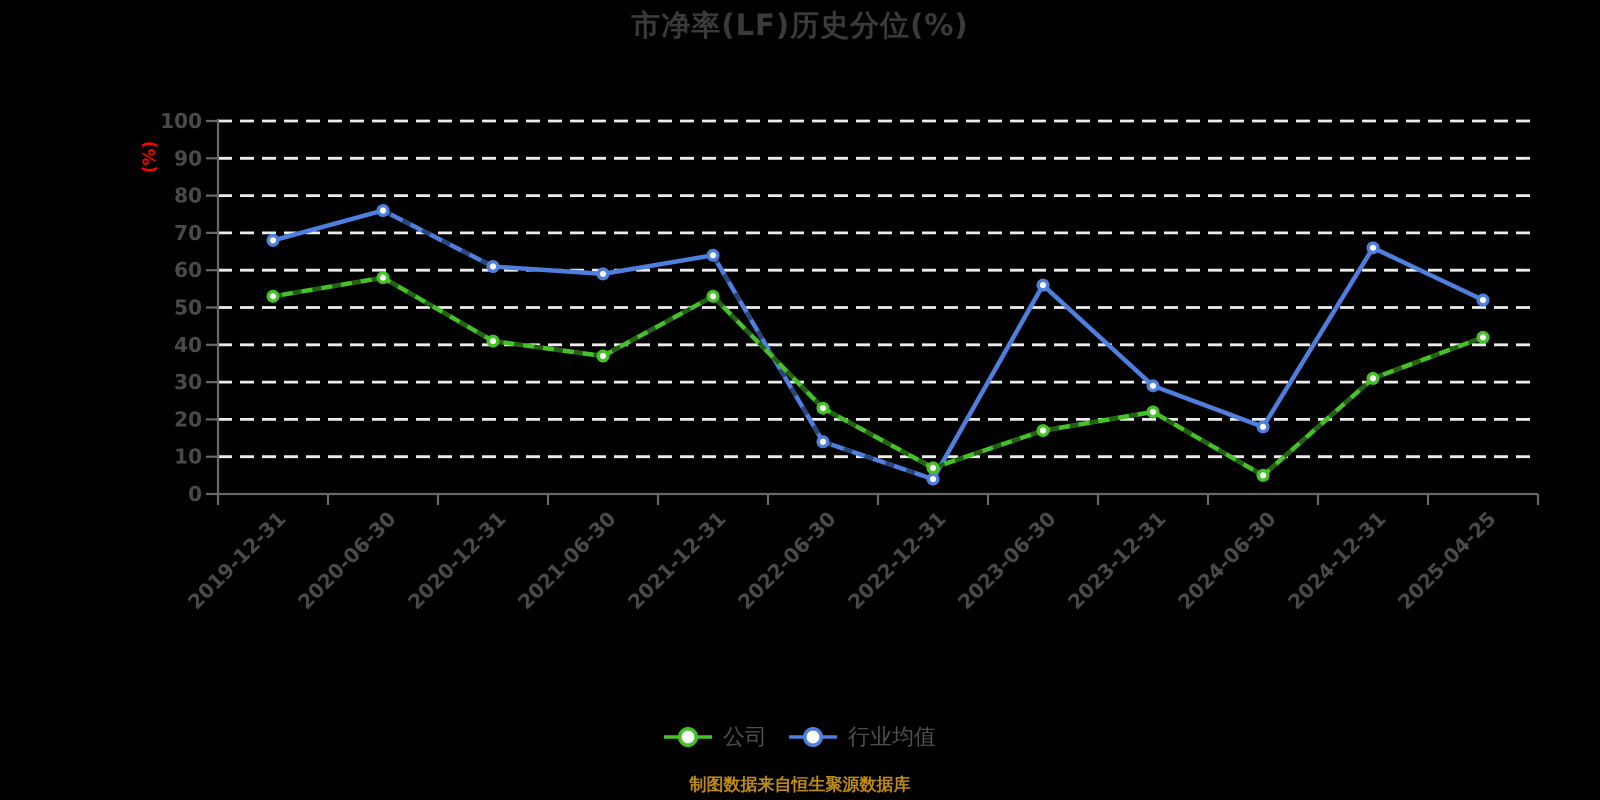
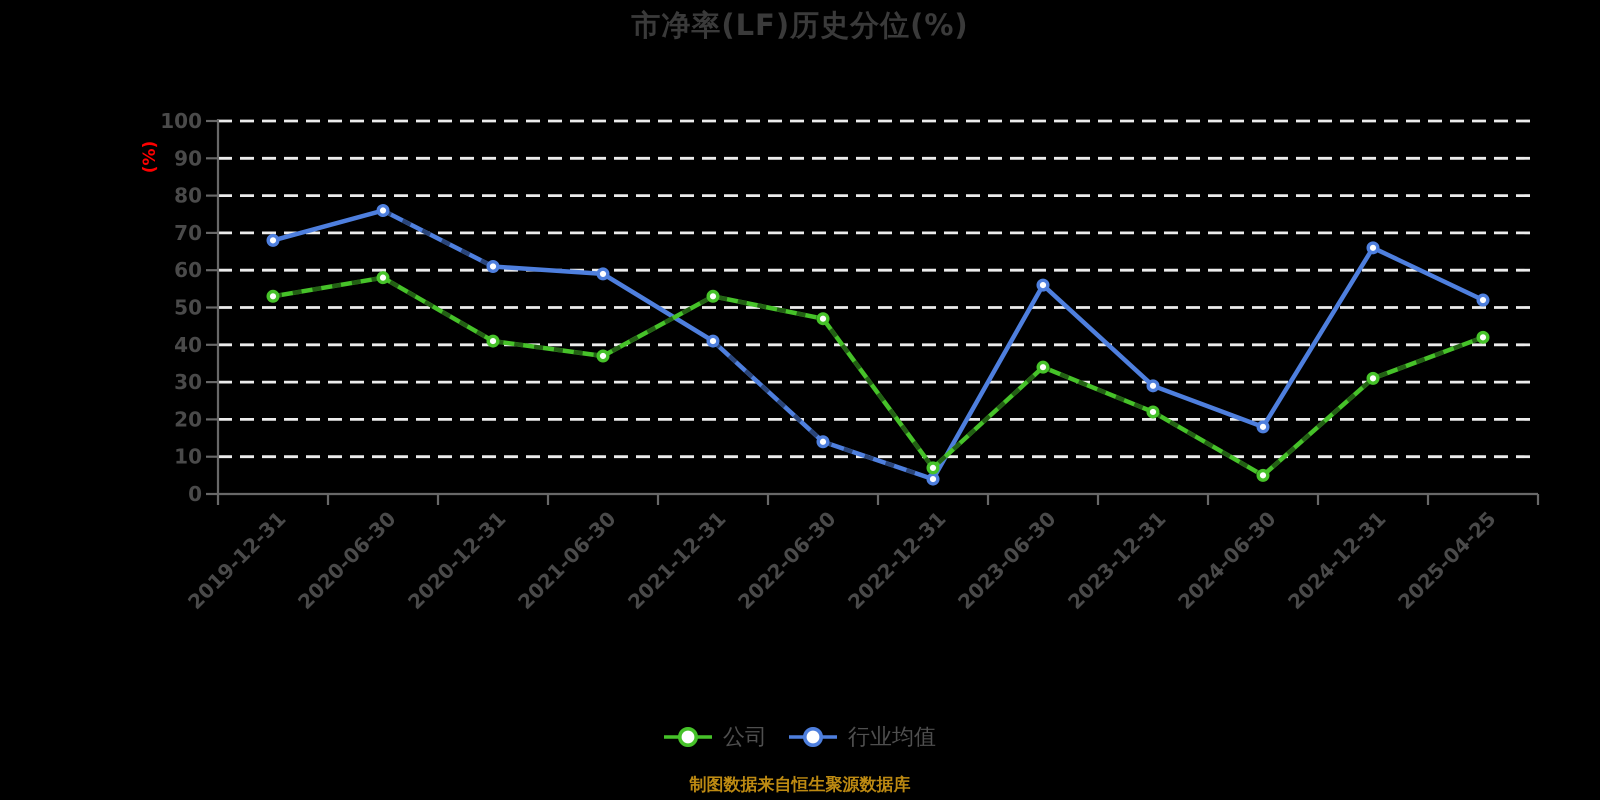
行业均值/2021-12-31: 64 -> 41
公司/2022-06-30: 23 -> 47
公司/2023-06-30: 17 -> 34
